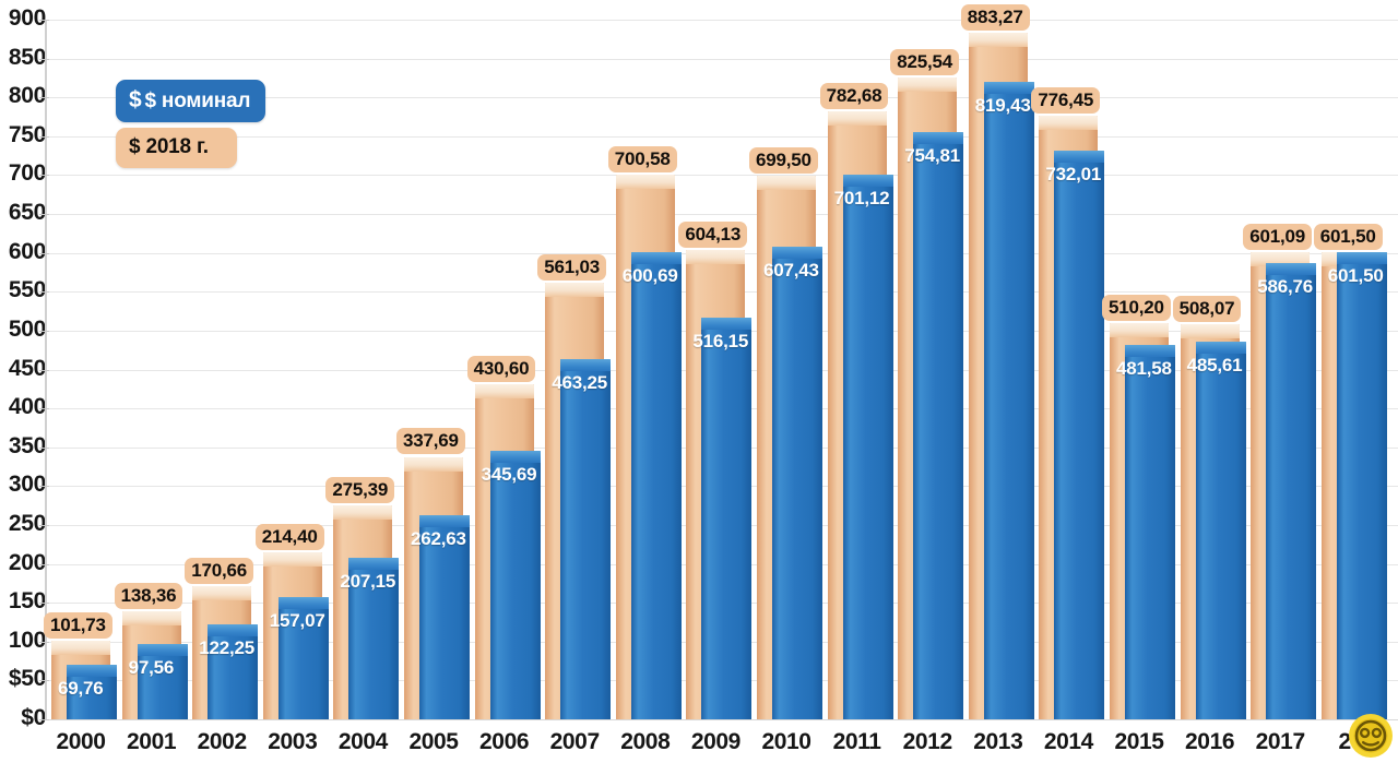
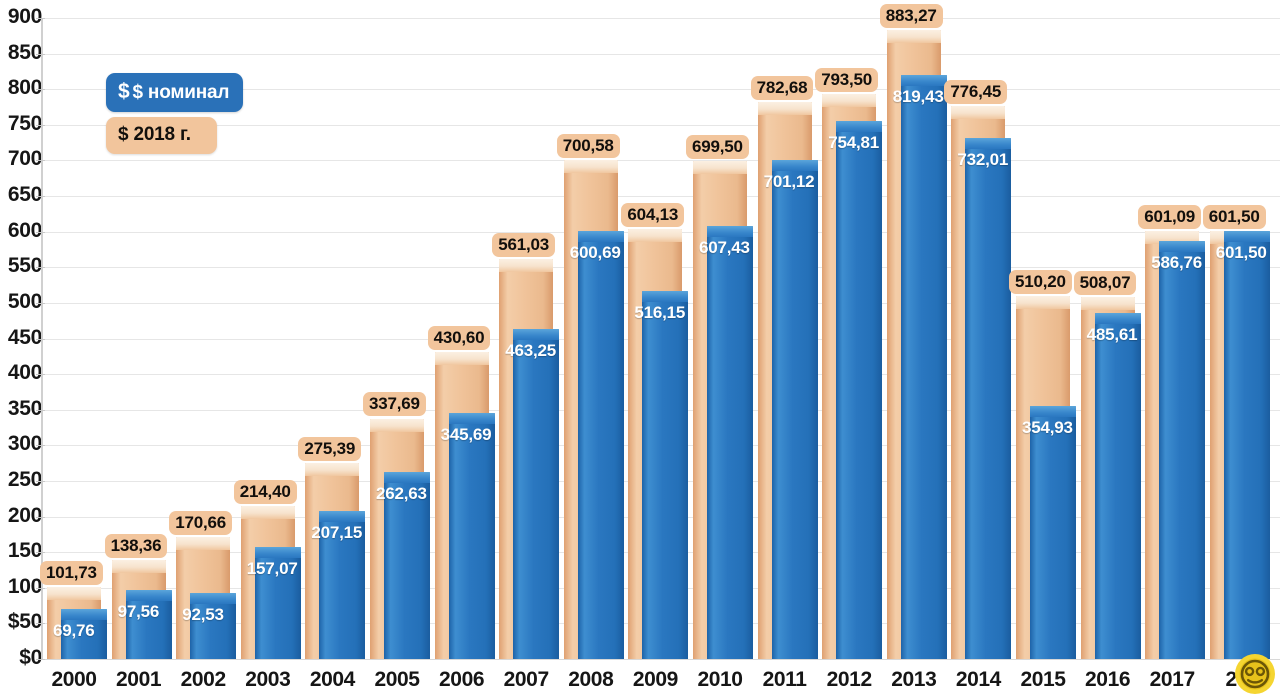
$ номинал/2002: 122,25 -> 92,53
$ 2018 г./2012: 825,54 -> 793,50
$ номинал/2015: 481,58 -> 354,93
